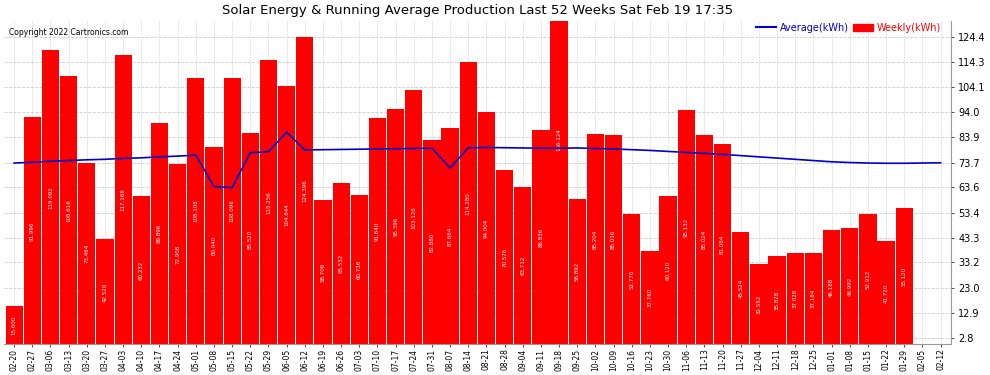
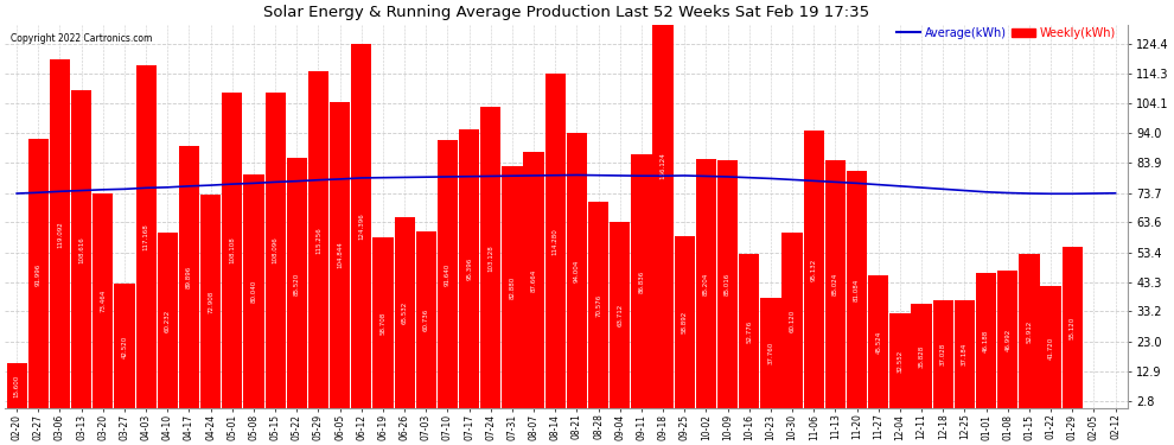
Average(kWh)/05-08: 64.0 -> 77.0
Average(kWh)/05-15: 63.5 -> 77.4
Average(kWh)/06-05: 86.0 -> 78.4
Average(kWh)/08-07: 71.5 -> 79.6
